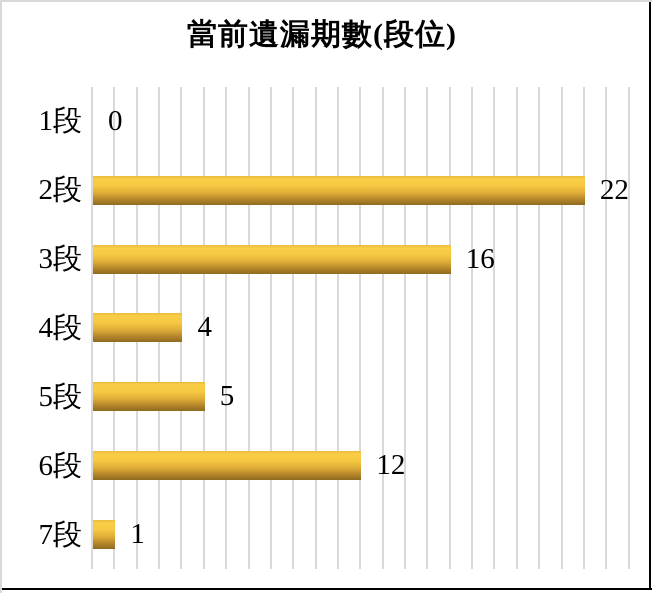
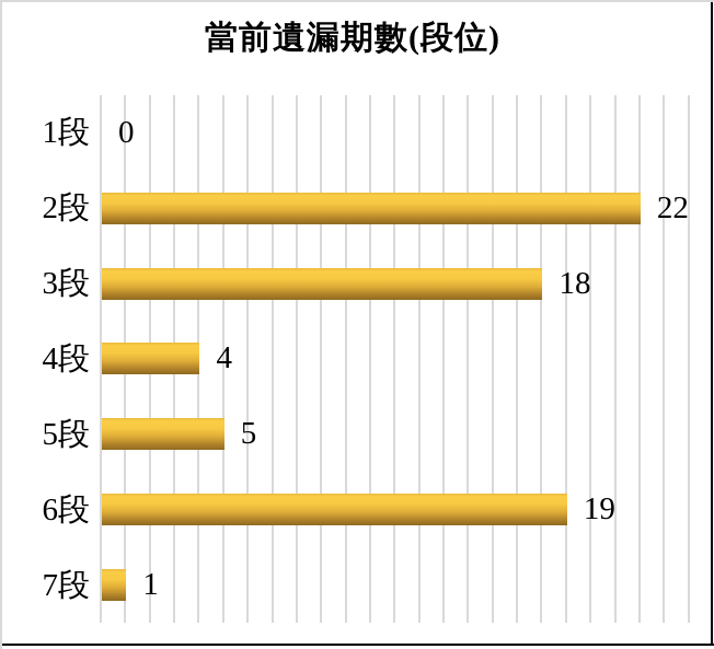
3段: 16 -> 18
6段: 12 -> 19
